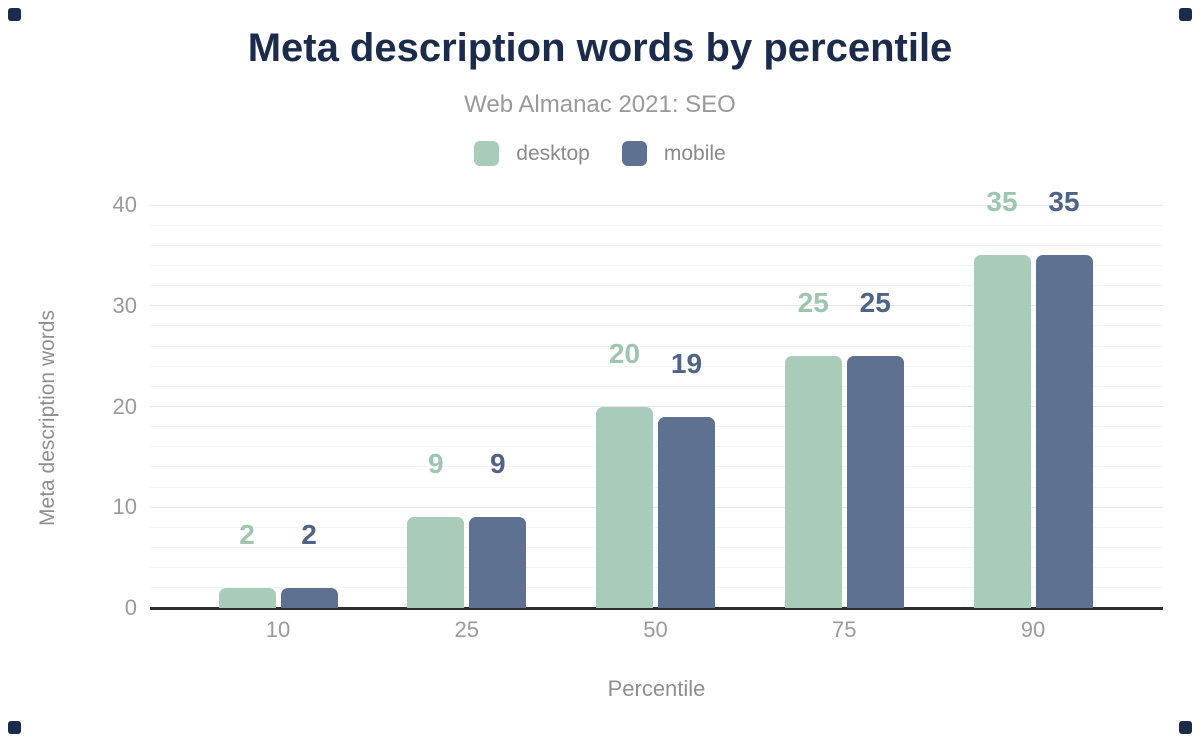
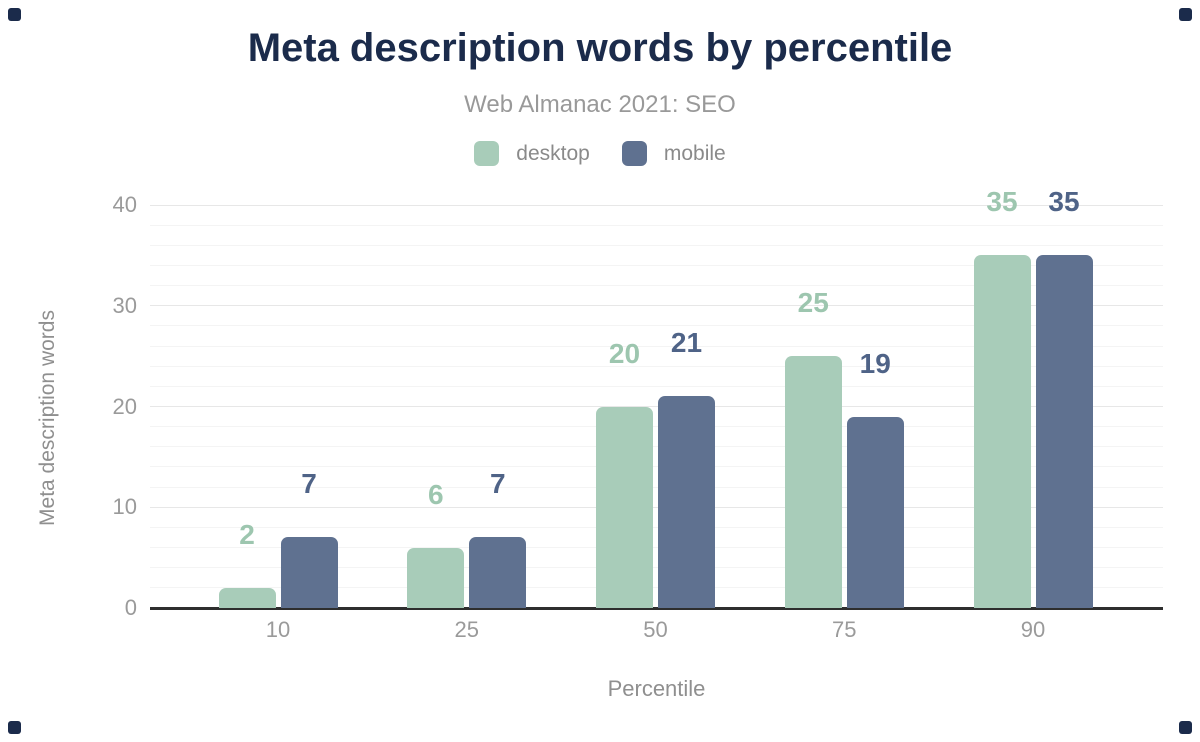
mobile/10: 2 -> 7
desktop/25: 9 -> 6
mobile/25: 9 -> 7
mobile/50: 19 -> 21
mobile/75: 25 -> 19
